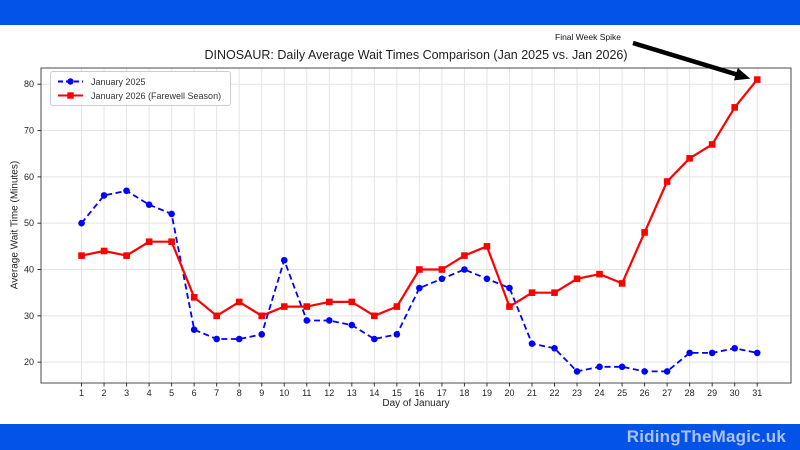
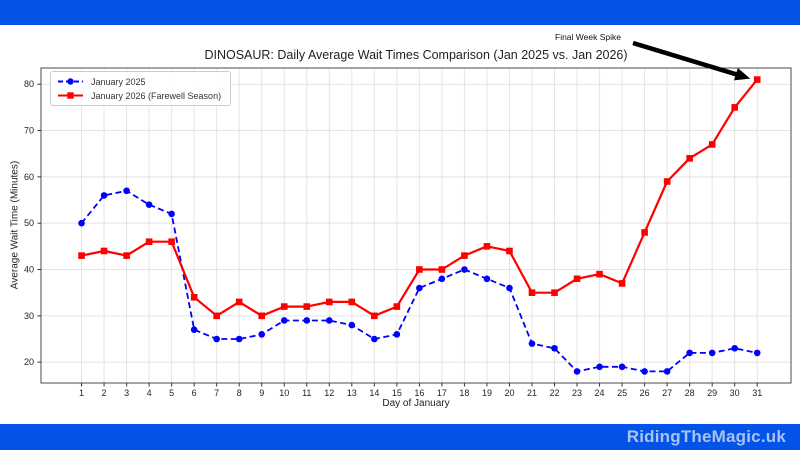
January 2025/10: 42 -> 29
January 2026 (Farewell Season)/20: 32 -> 44
